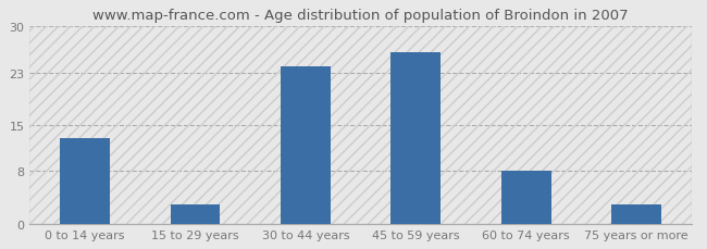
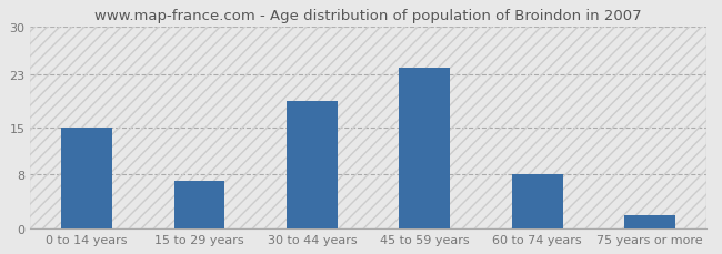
0 to 14 years: 13 -> 15
15 to 29 years: 3 -> 7
30 to 44 years: 24 -> 19
45 to 59 years: 26 -> 24
75 years or more: 3 -> 2
